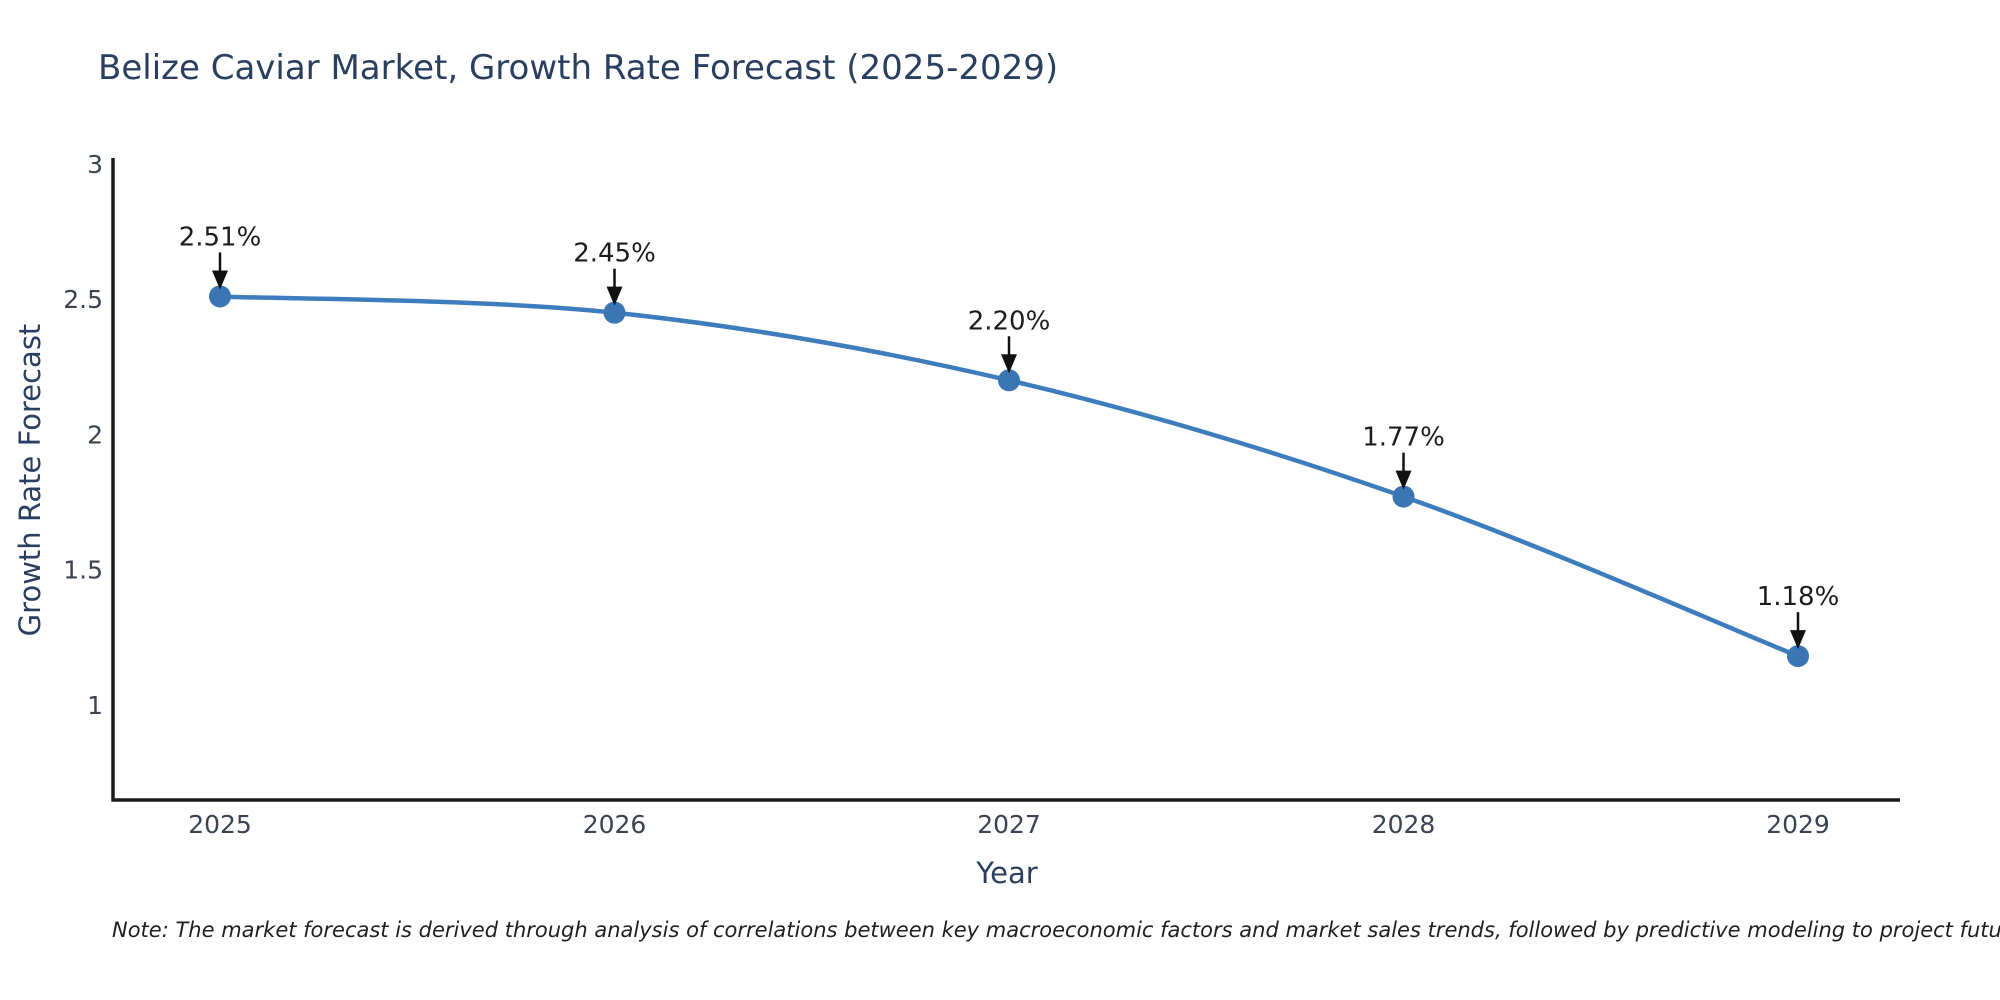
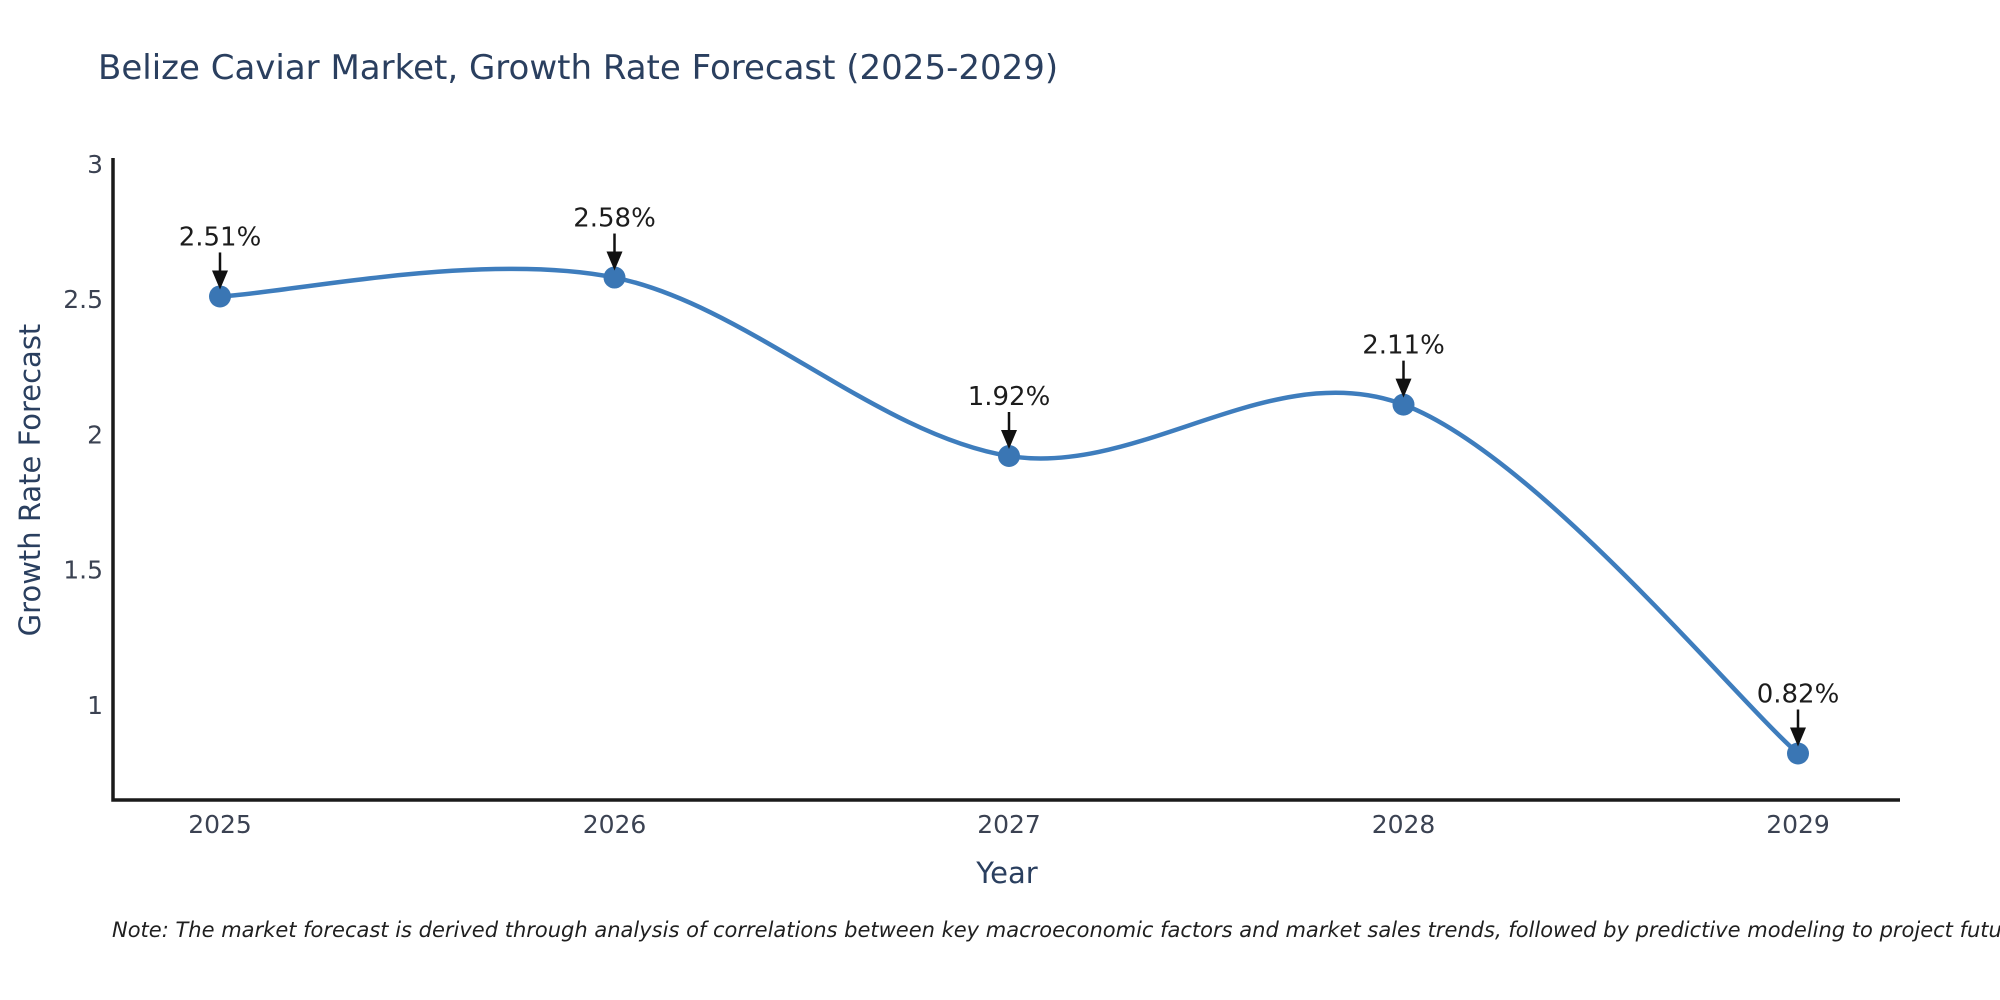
2026: 2.45% -> 2.58%
2027: 2.20% -> 1.92%
2028: 1.77% -> 2.11%
2029: 1.18% -> 0.82%
